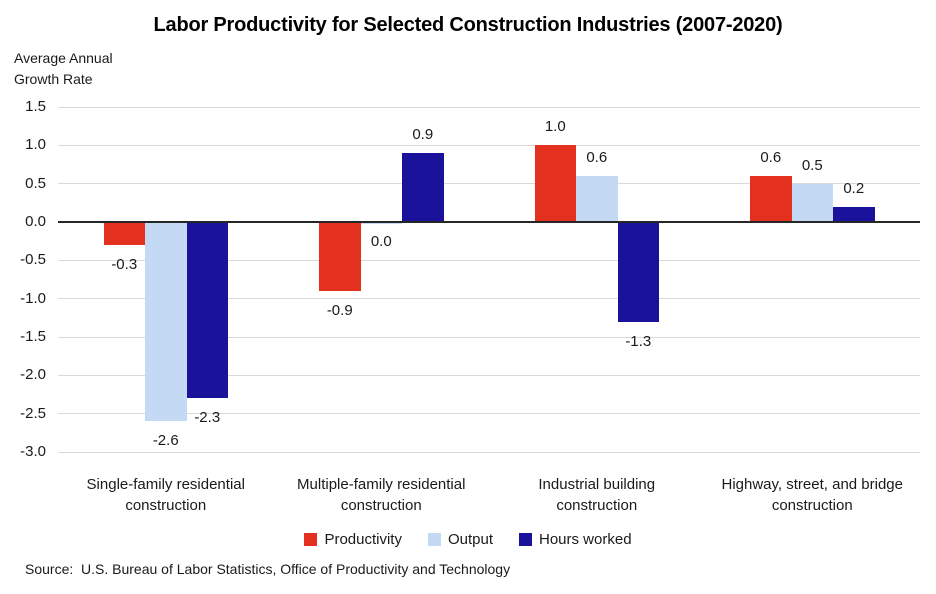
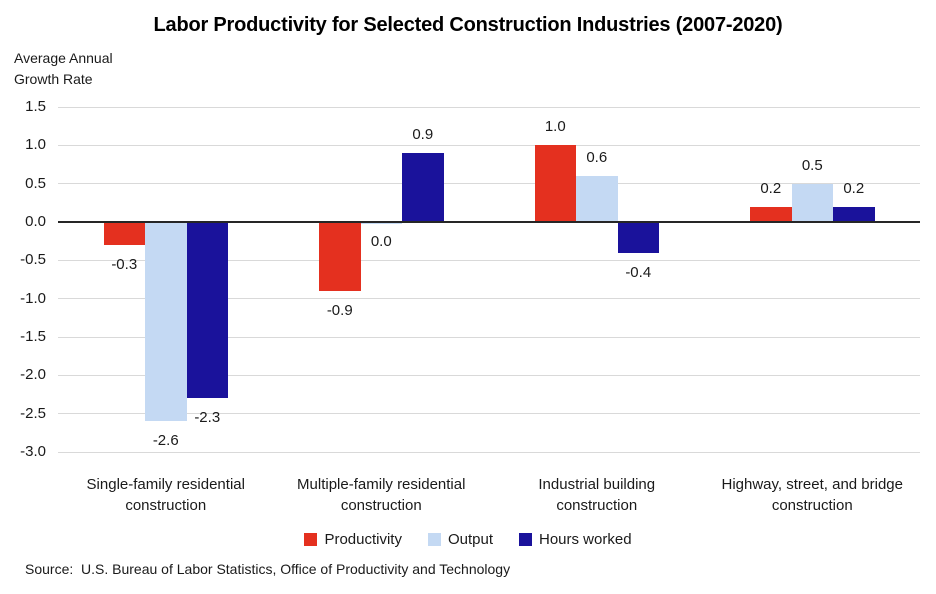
Hours worked/Industrial building construction: -1.3 -> -0.4
Productivity/Highway, street, and bridge construction: 0.6 -> 0.2
